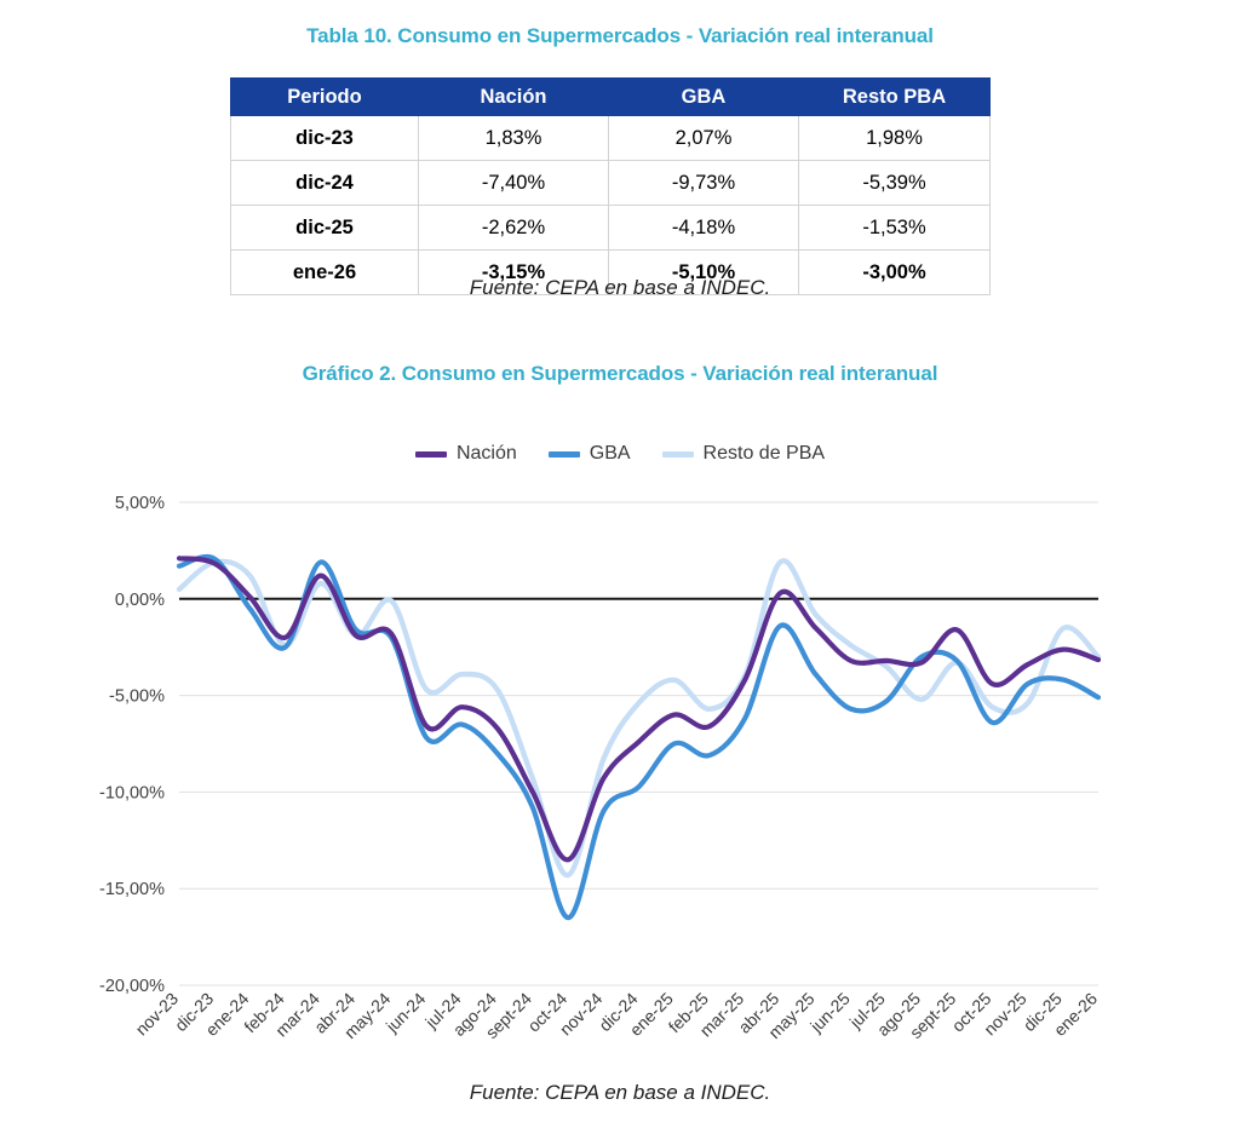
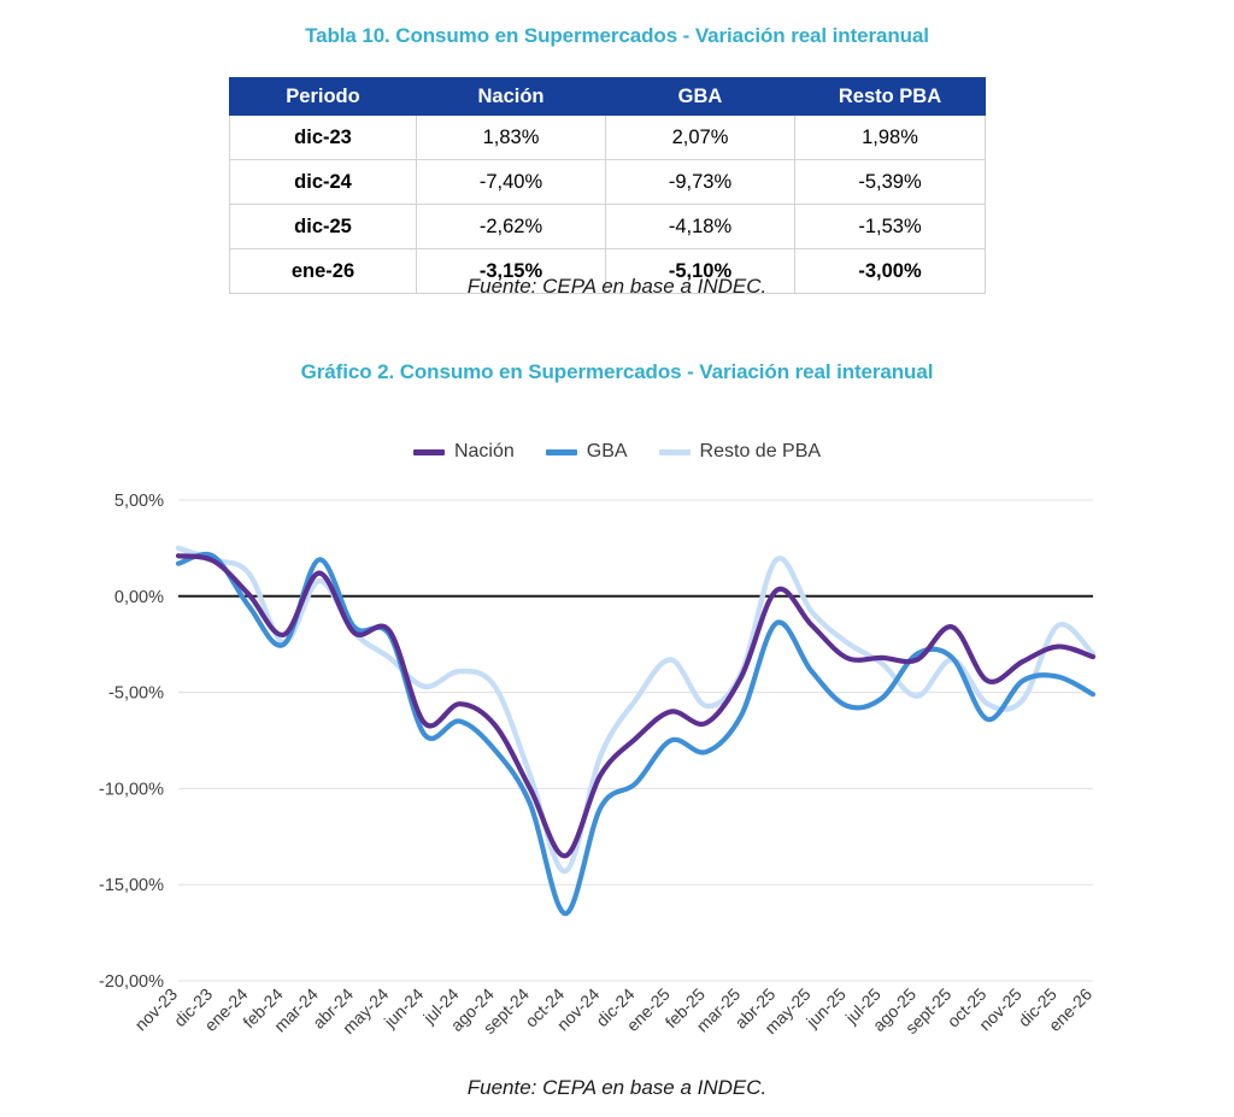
Resto de PBA/nov-23: 0,5% -> 2,5%
Resto de PBA/may-24: -0,1% -> -3,2%
Resto de PBA/ene-25: -4,2% -> -3,3%
